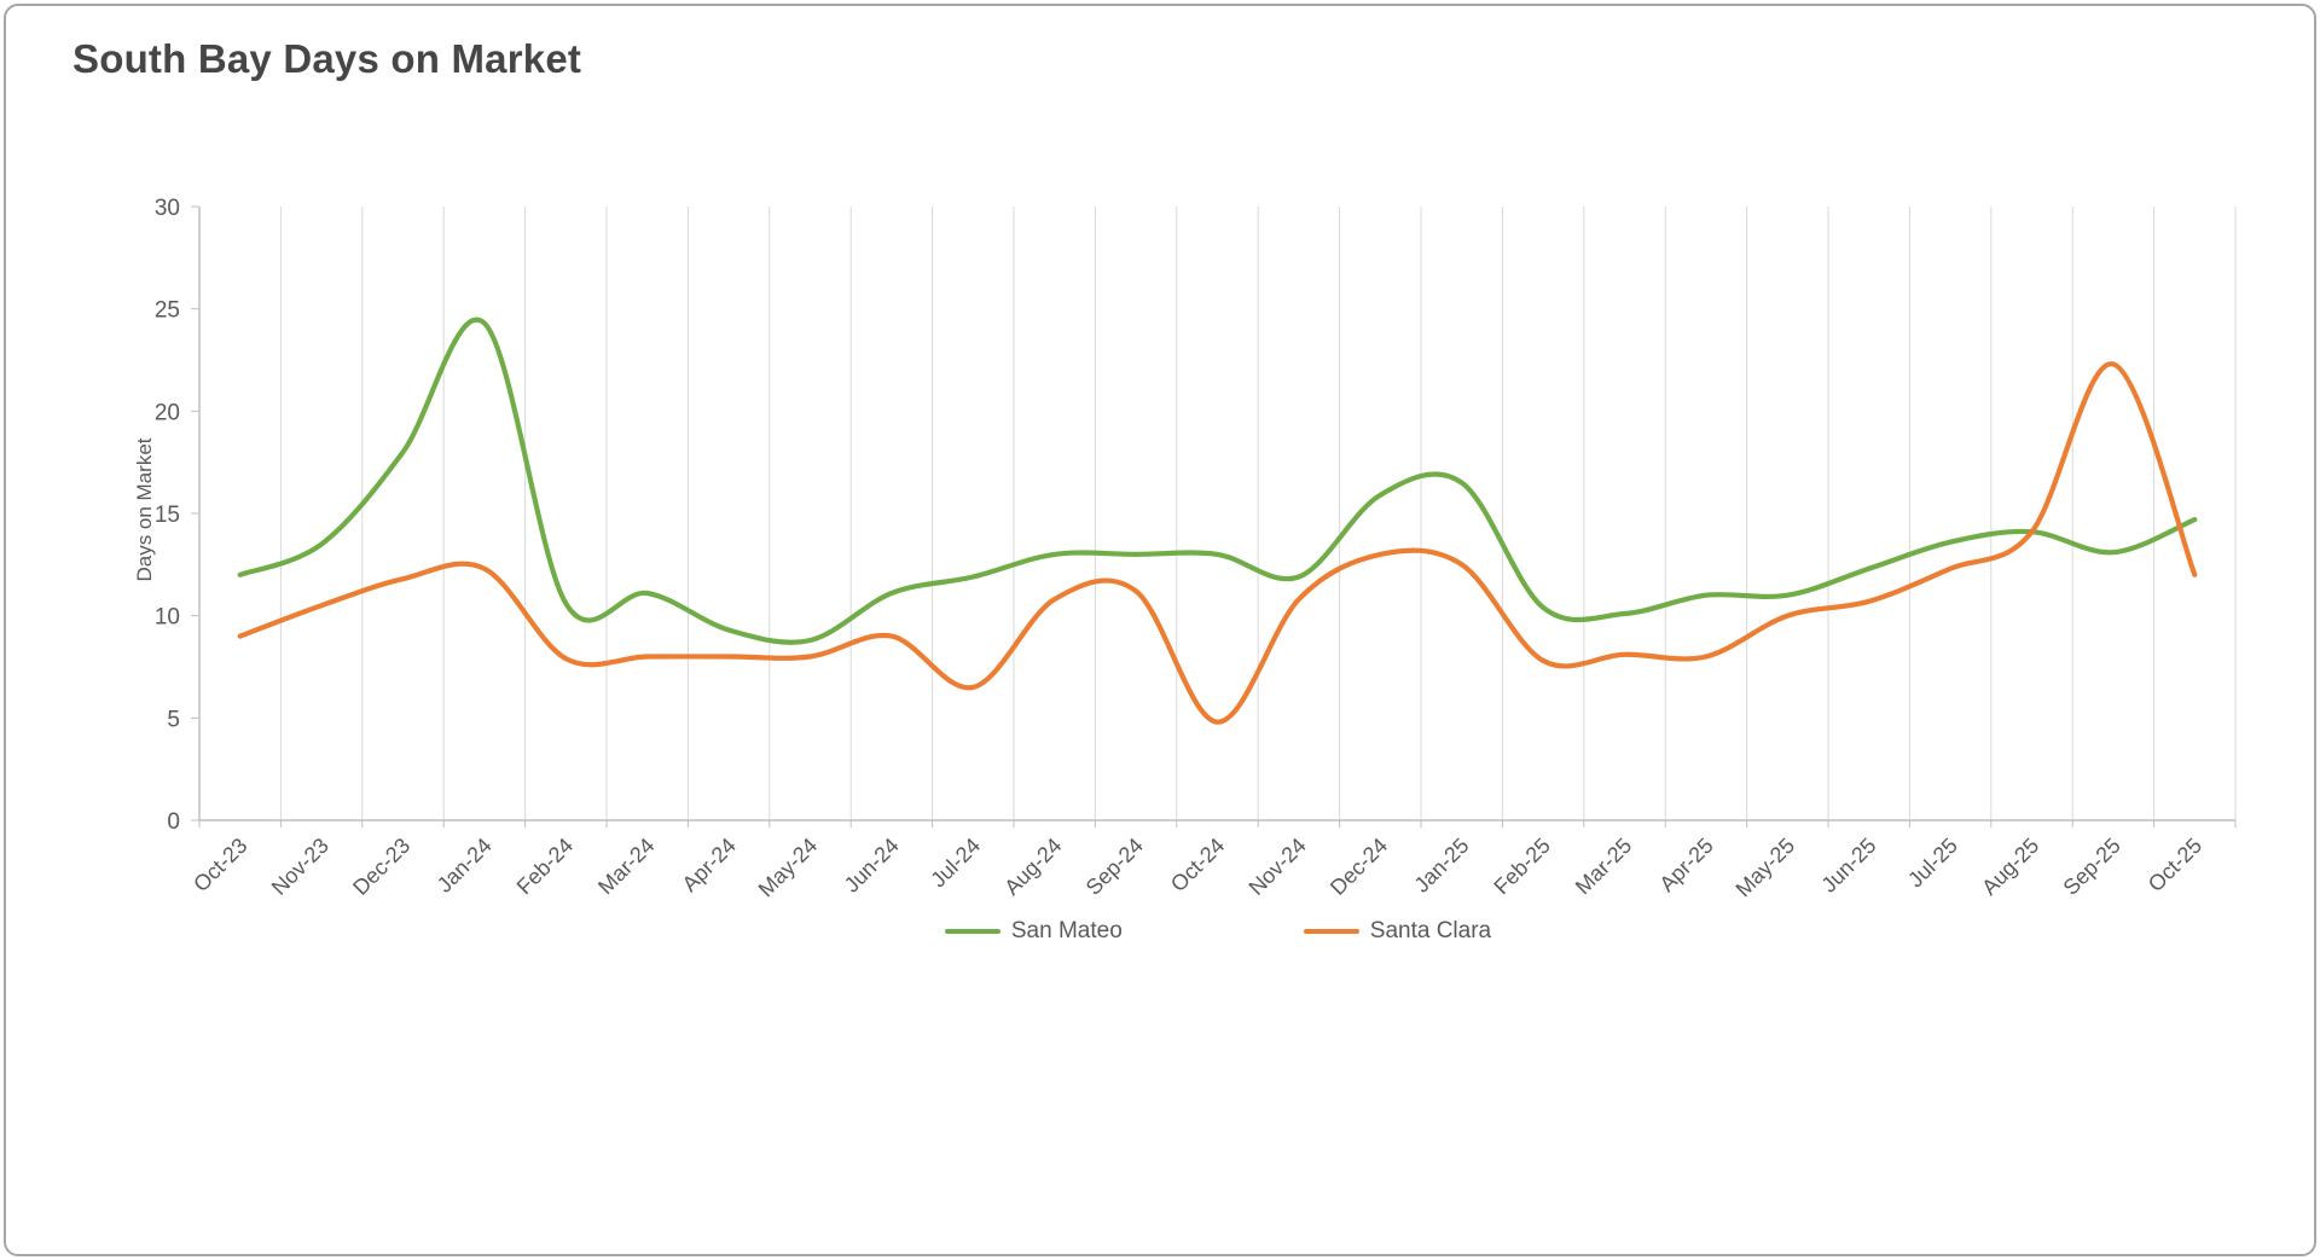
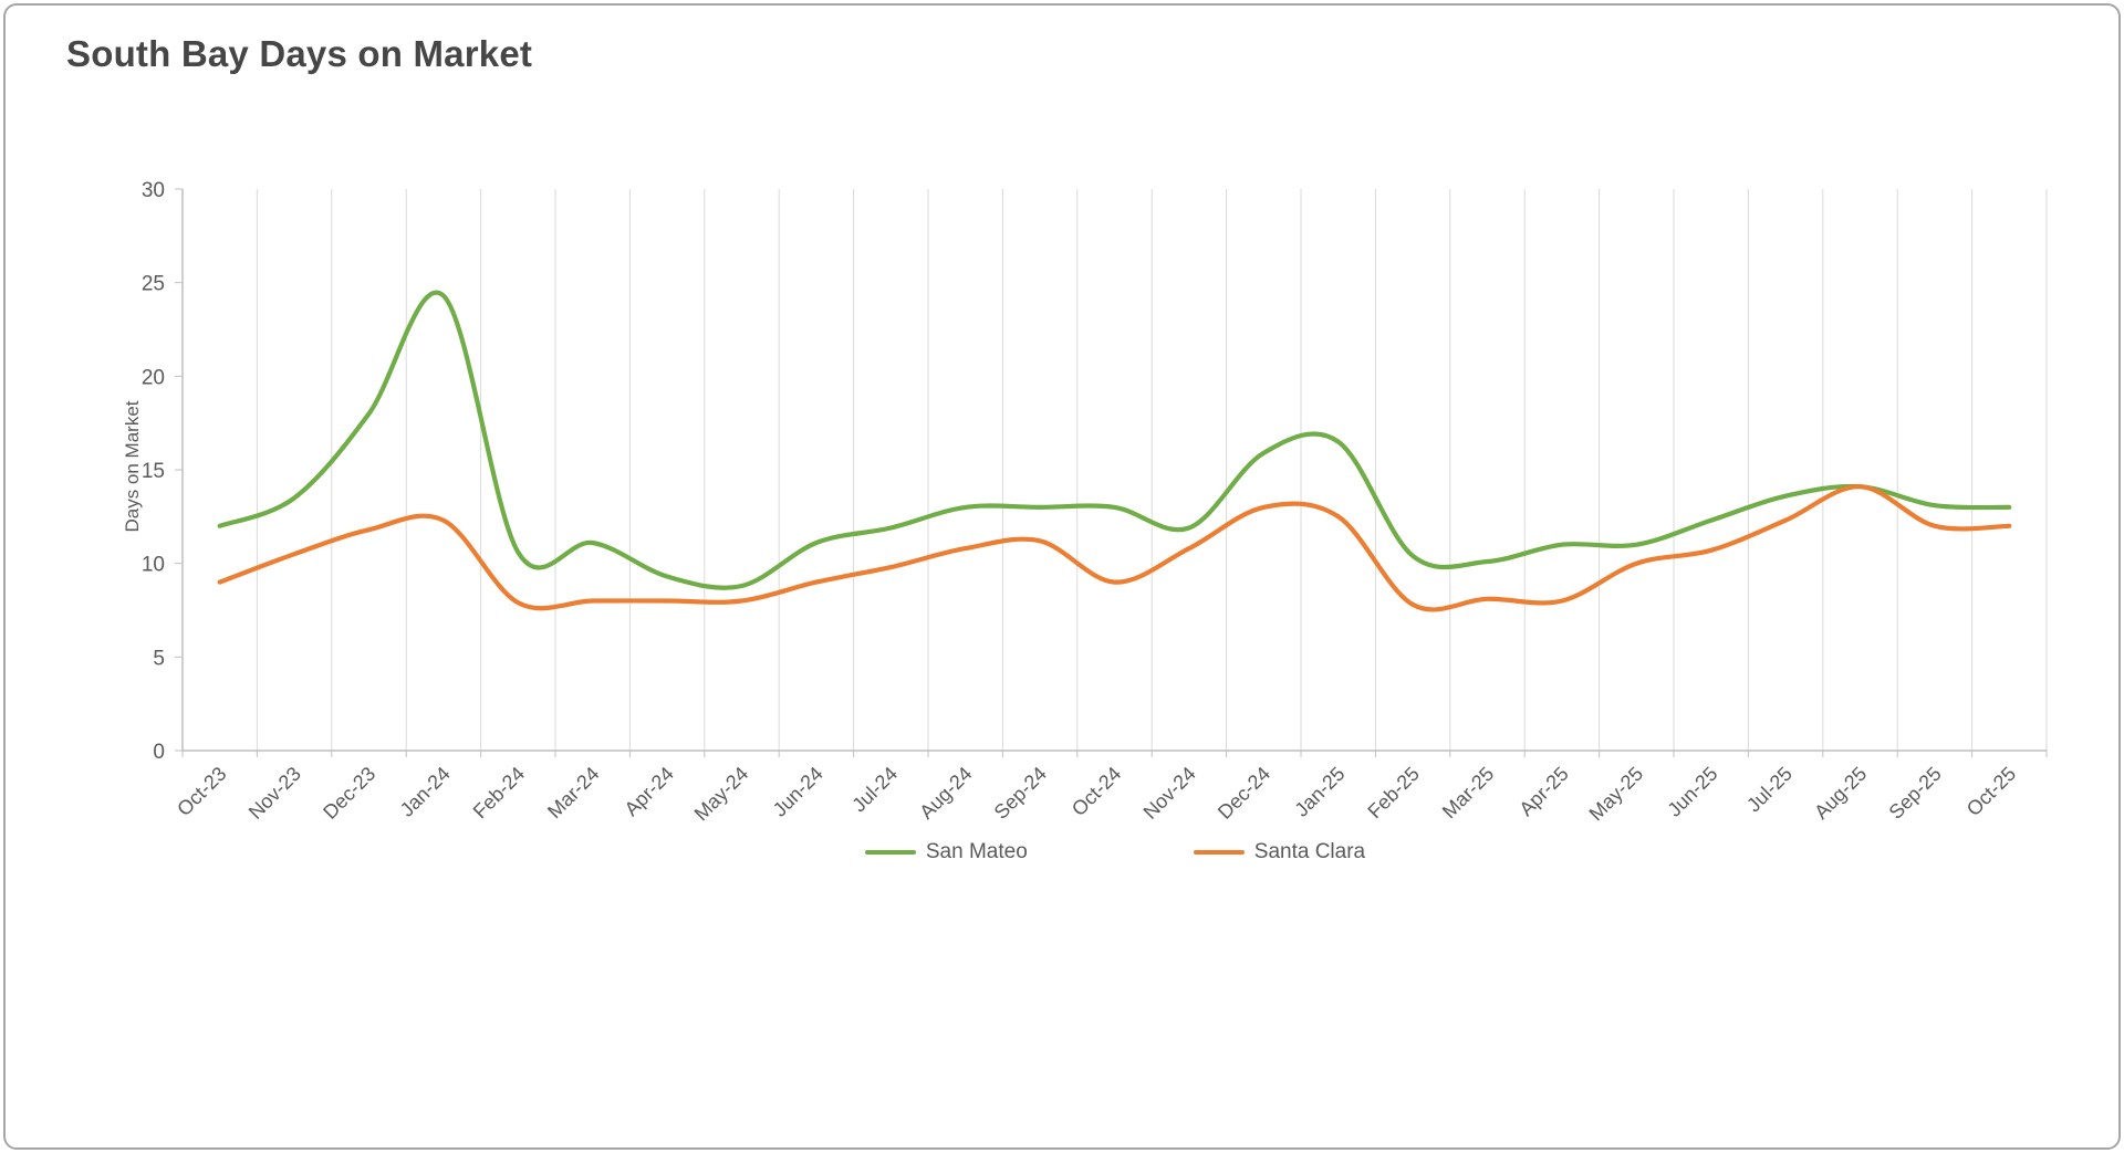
Santa Clara/Jul-24: 6.5 -> 9.8
Santa Clara/Oct-24: 4.8 -> 9.0
Santa Clara/Sep-25: 22.3 -> 12.0
San Mateo/Oct-25: 14.7 -> 13.0
